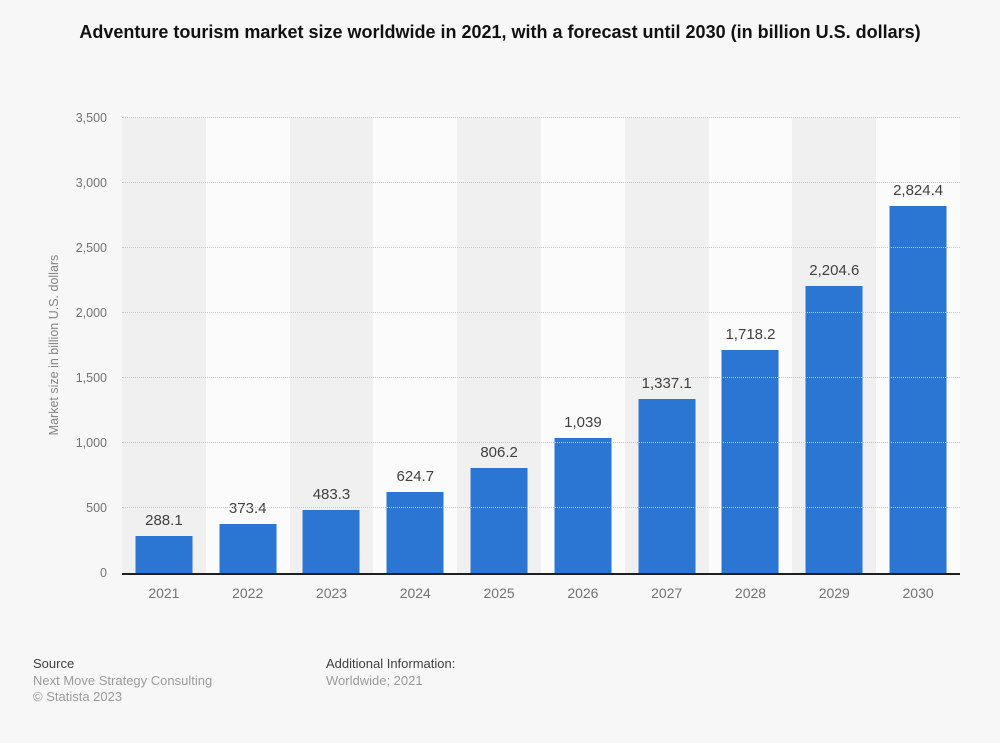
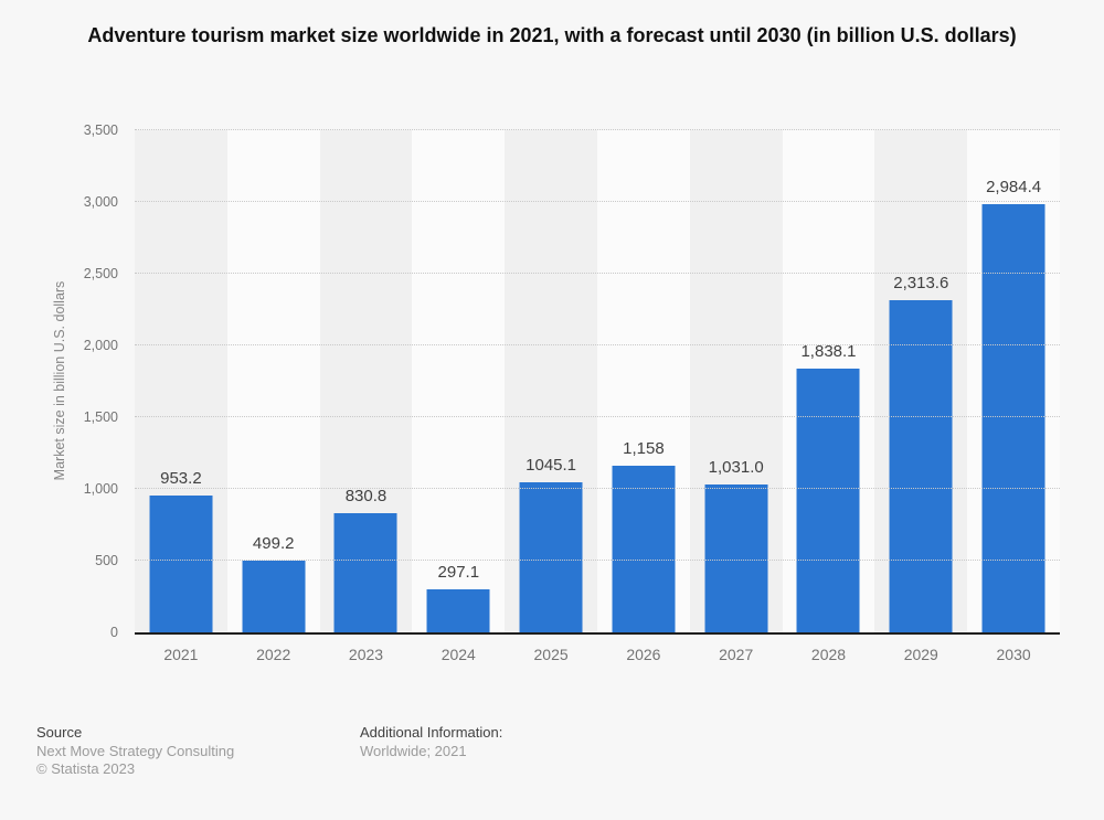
2021: 288.1 -> 953.2
2022: 373.4 -> 499.2
2023: 483.3 -> 830.8
2024: 624.7 -> 297.1
2025: 806.2 -> 1045.1
2026: 1,039 -> 1,158
2027: 1,337.1 -> 1,031.0
2028: 1,718.2 -> 1,838.1
2029: 2,204.6 -> 2,313.6
2030: 2,824.4 -> 2,984.4
